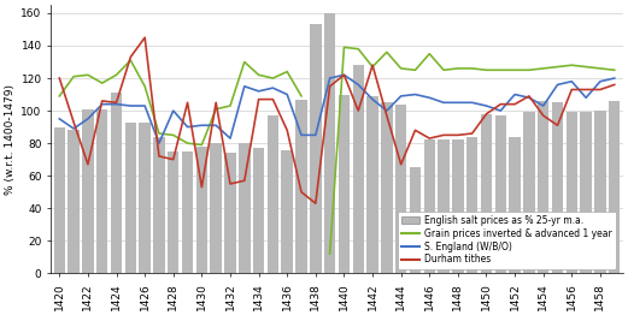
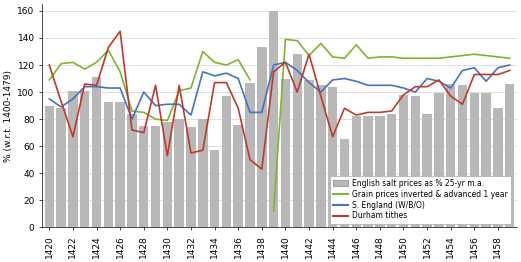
English salt prices as % 25-yr m.a./1434: 77 -> 57
English salt prices as % 25-yr m.a./1438: 153 -> 133
English salt prices as % 25-yr m.a./1458: 100 -> 88
